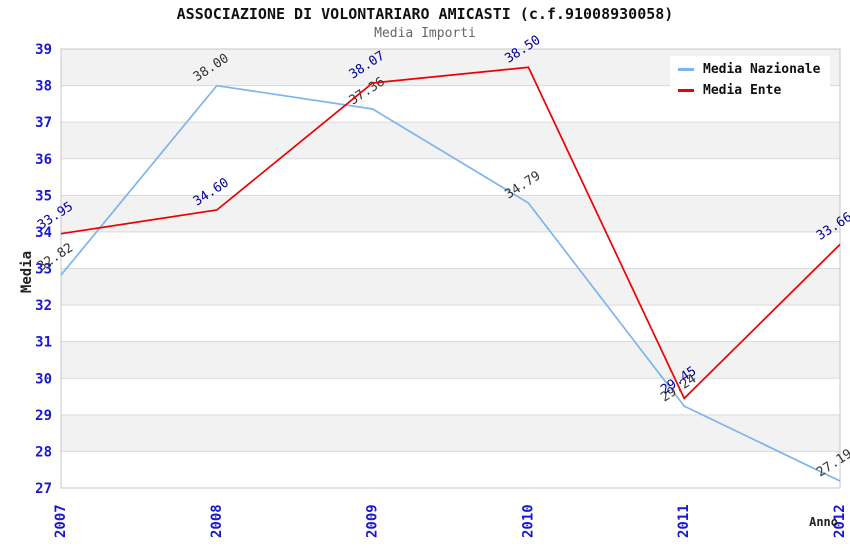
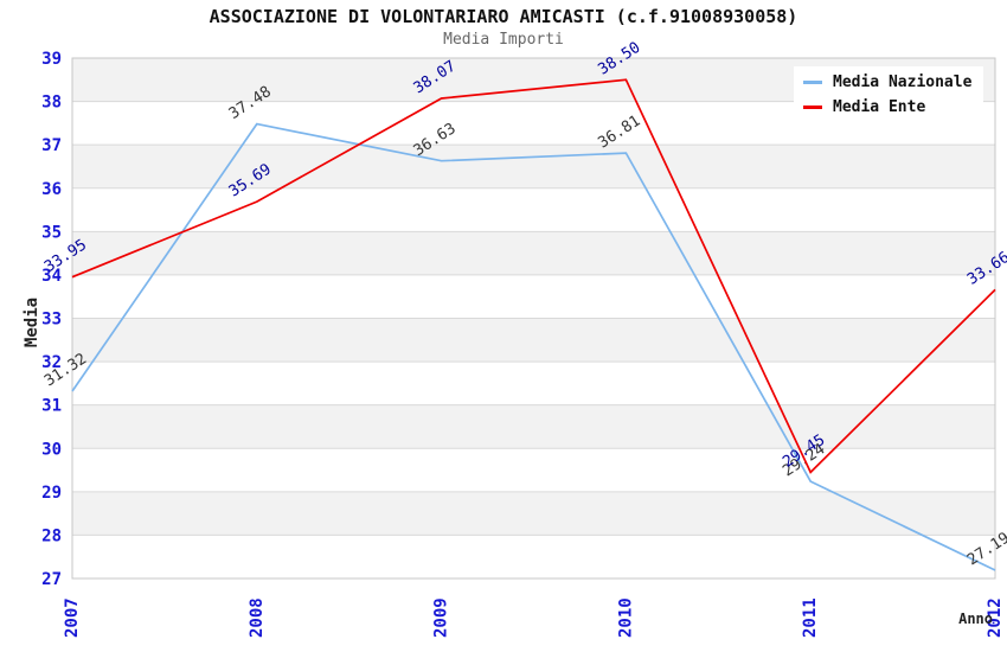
Media Nazionale/2007: 32.82 -> 31.32
Media Nazionale/2008: 38.00 -> 37.48
Media Ente/2008: 34.60 -> 35.69
Media Nazionale/2009: 37.36 -> 36.63
Media Nazionale/2010: 34.79 -> 36.81
